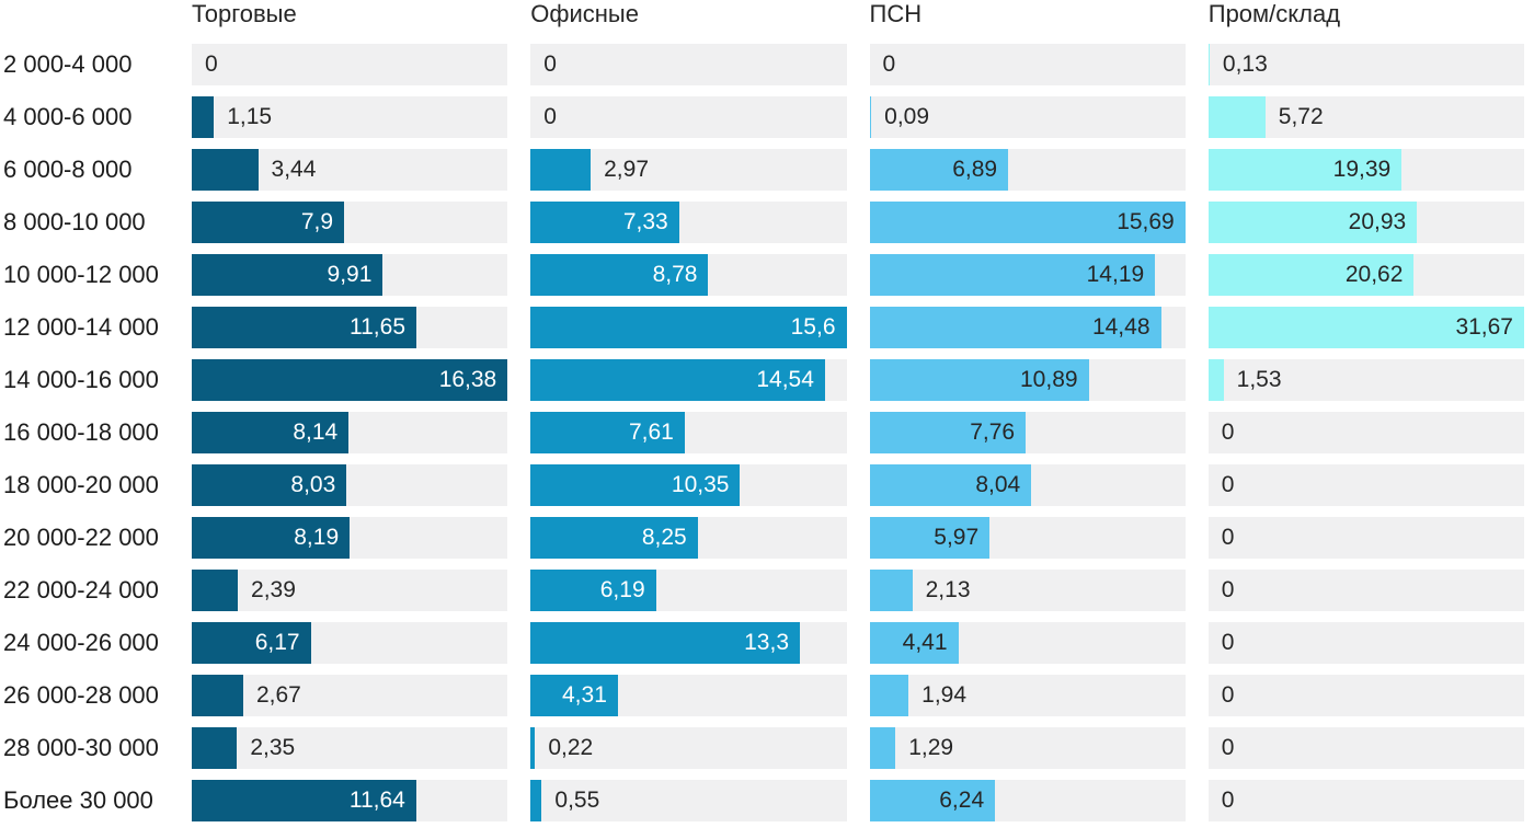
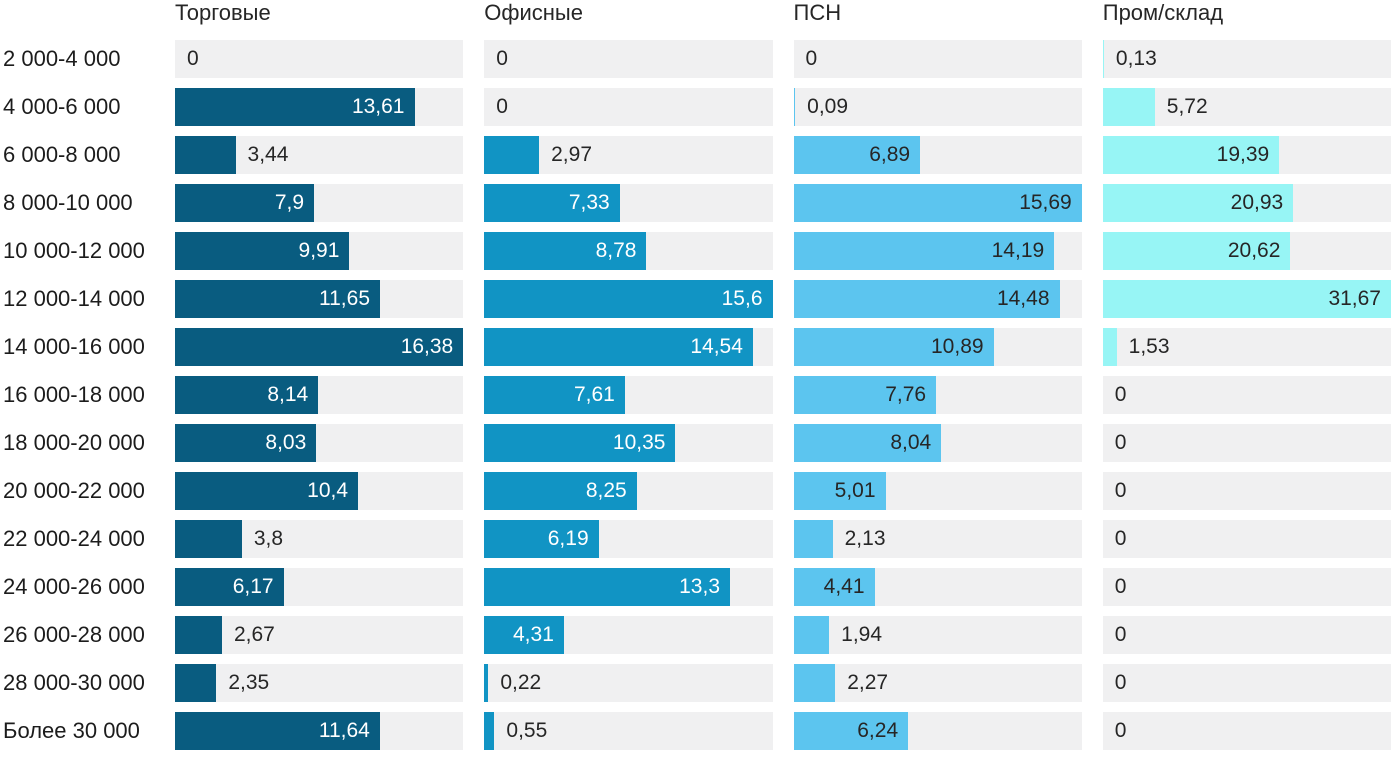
Торговые/4 000-6 000: 1,15 -> 13,61
Торговые/20 000-22 000: 8,19 -> 10,4
ПСН/20 000-22 000: 5,97 -> 5,01
Торговые/22 000-24 000: 2,39 -> 3,8
ПСН/28 000-30 000: 1,29 -> 2,27
